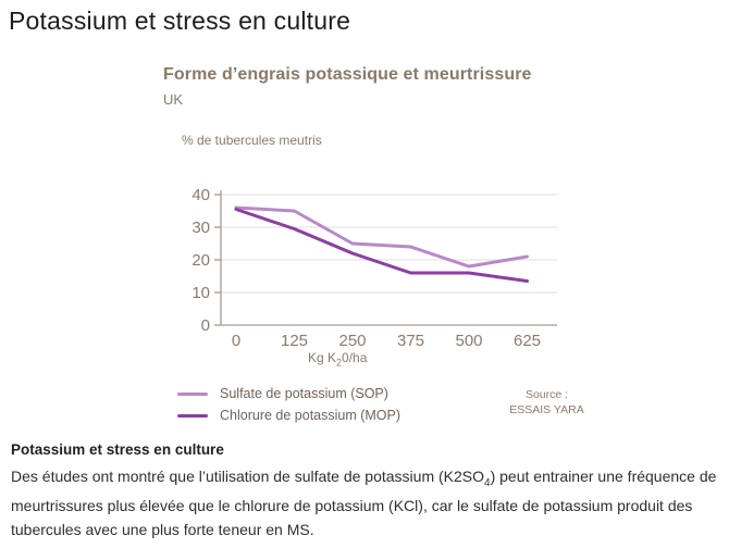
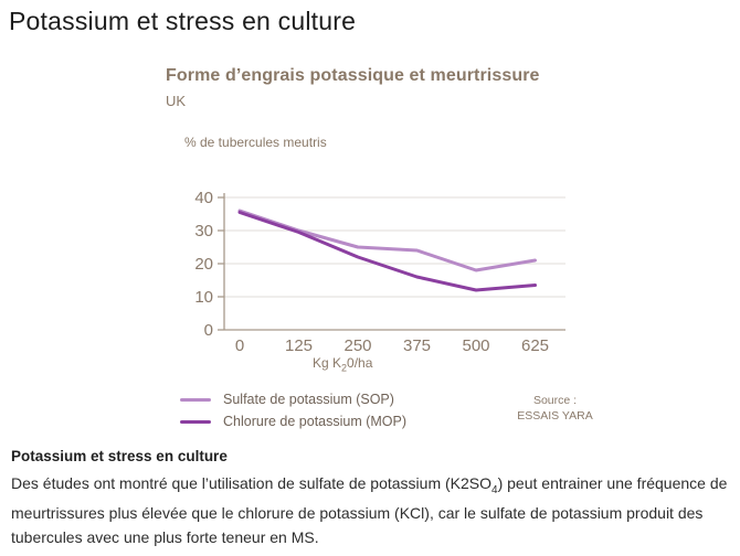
Sulfate de potassium (SOP)/125: 35 -> 30
Chlorure de potassium (MOP)/500: 16 -> 12
